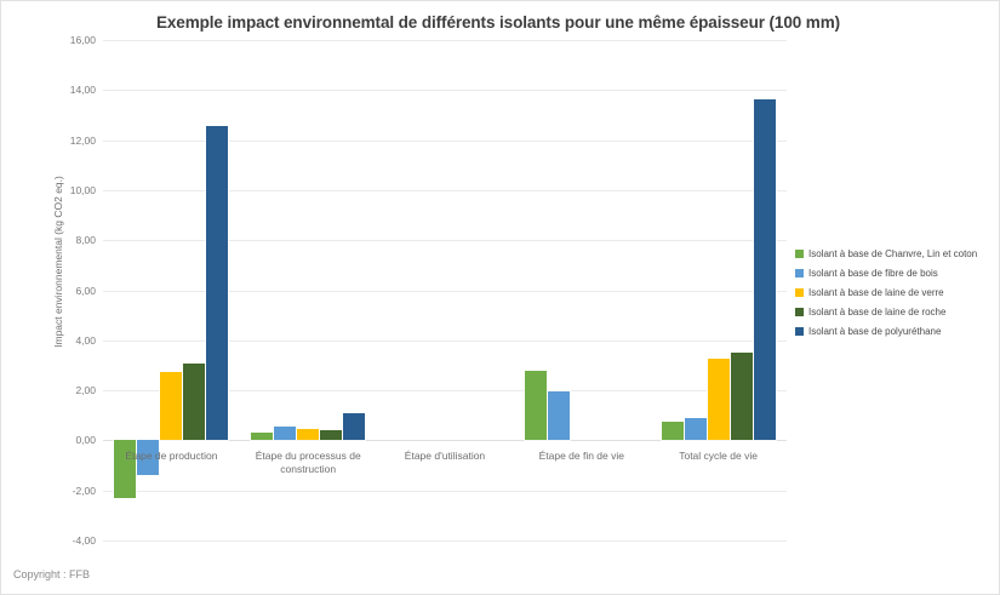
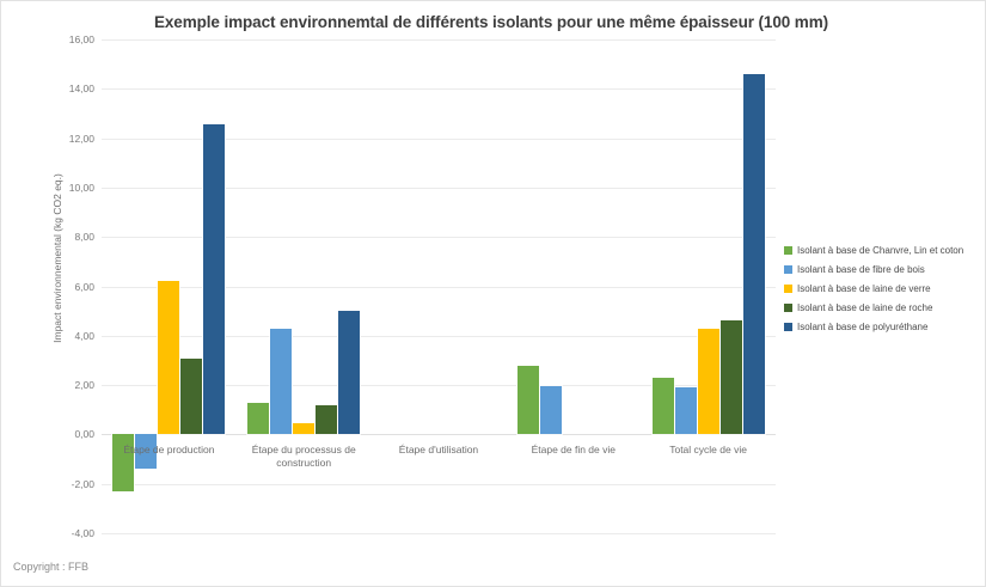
Isolant à base de laine de verre/Étape de production: 2,8 -> 6,2
Isolant à base de Chanvre, Lin et coton/Étape du processus de construction: 0,3 -> 1,3
Isolant à base de fibre de bois/Étape du processus de construction: 0,6 -> 4,3
Isolant à base de laine de roche/Étape du processus de construction: 0,4 -> 1,2
Isolant à base de polyuréthane/Étape du processus de construction: 1,1 -> 5,0
Isolant à base de Chanvre, Lin et coton/Total cycle de vie: 0,8 -> 2,3
Isolant à base de fibre de bois/Total cycle de vie: 0,9 -> 1,9
Isolant à base de laine de verre/Total cycle de vie: 3,2 -> 4,3
Isolant à base de laine de roche/Total cycle de vie: 3,5 -> 4,6
Isolant à base de polyuréthane/Total cycle de vie: 13,7 -> 14,6
